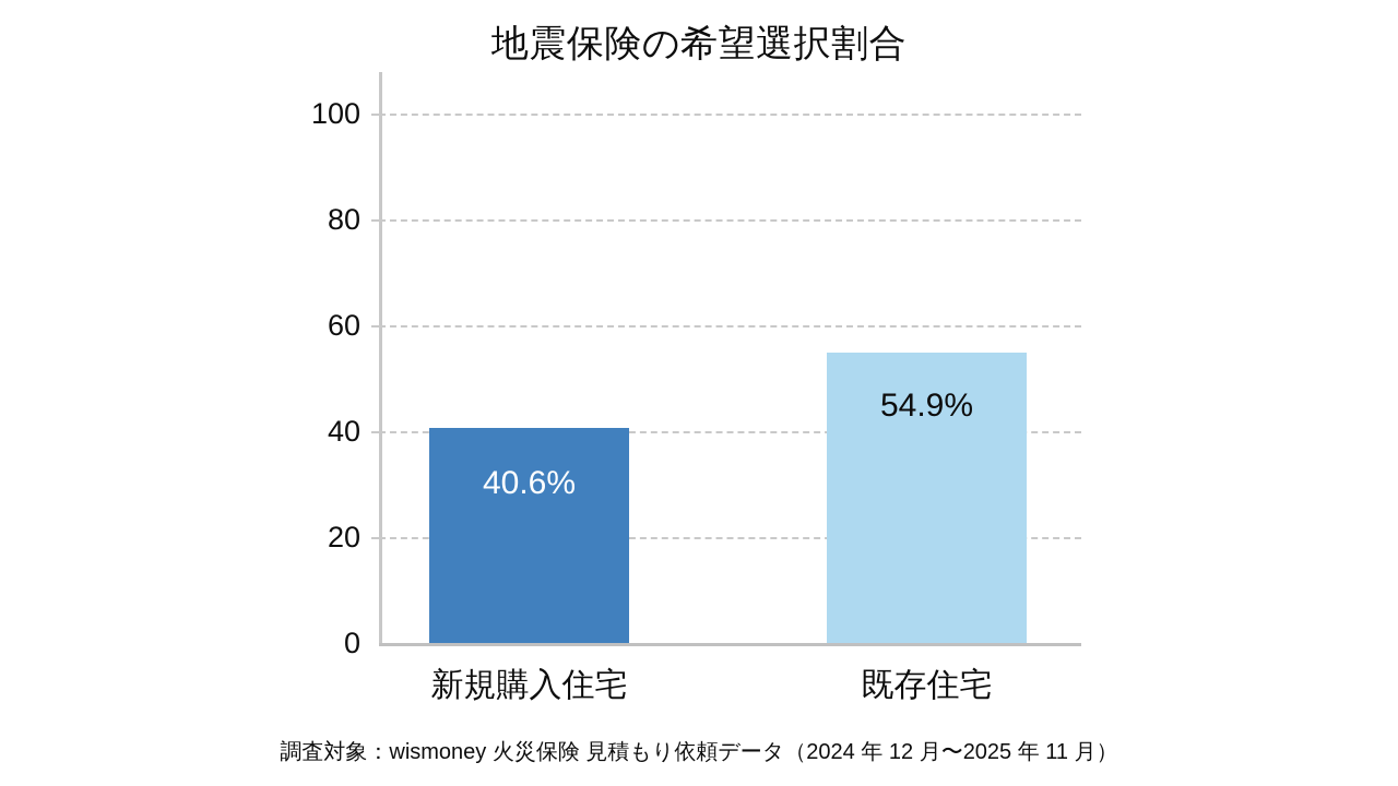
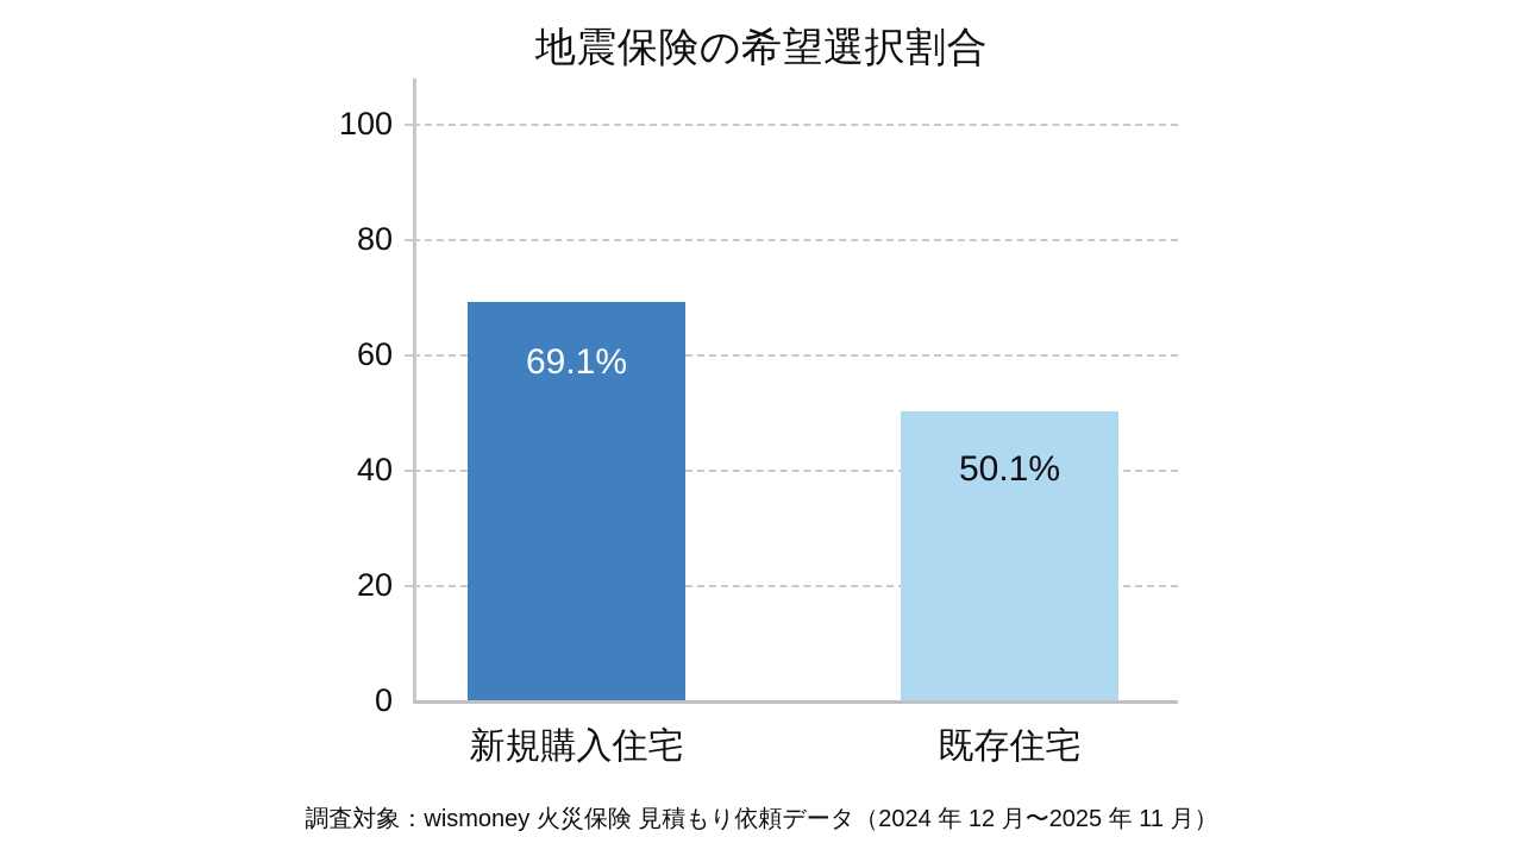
新規購入住宅: 40.6% -> 69.1%
既存住宅: 54.9% -> 50.1%
